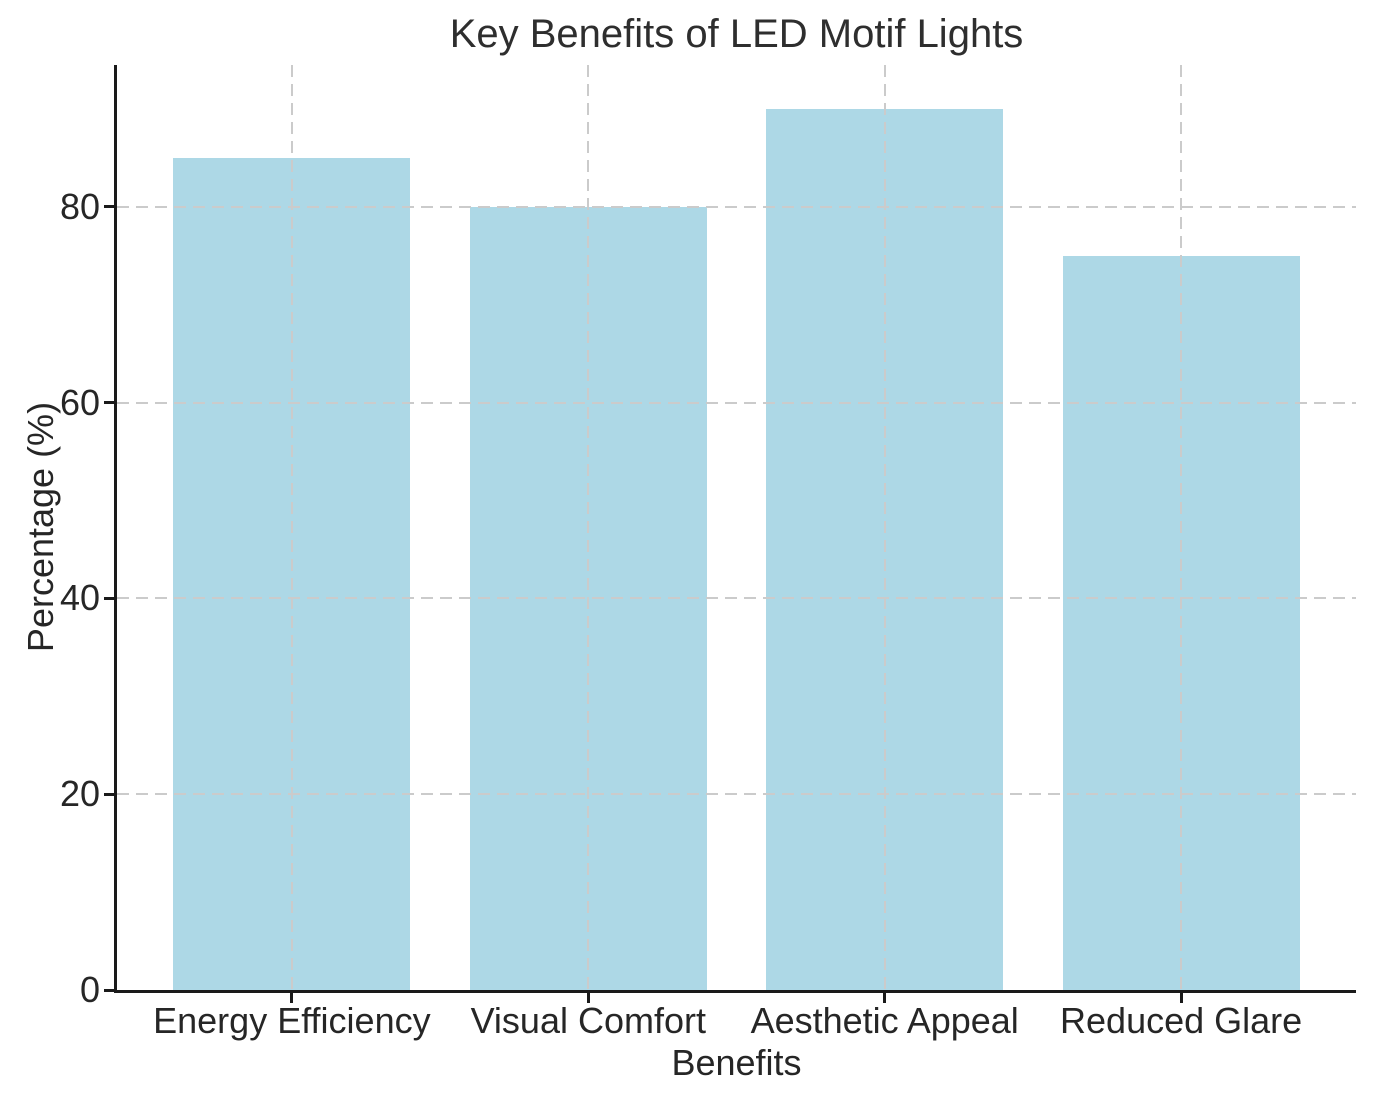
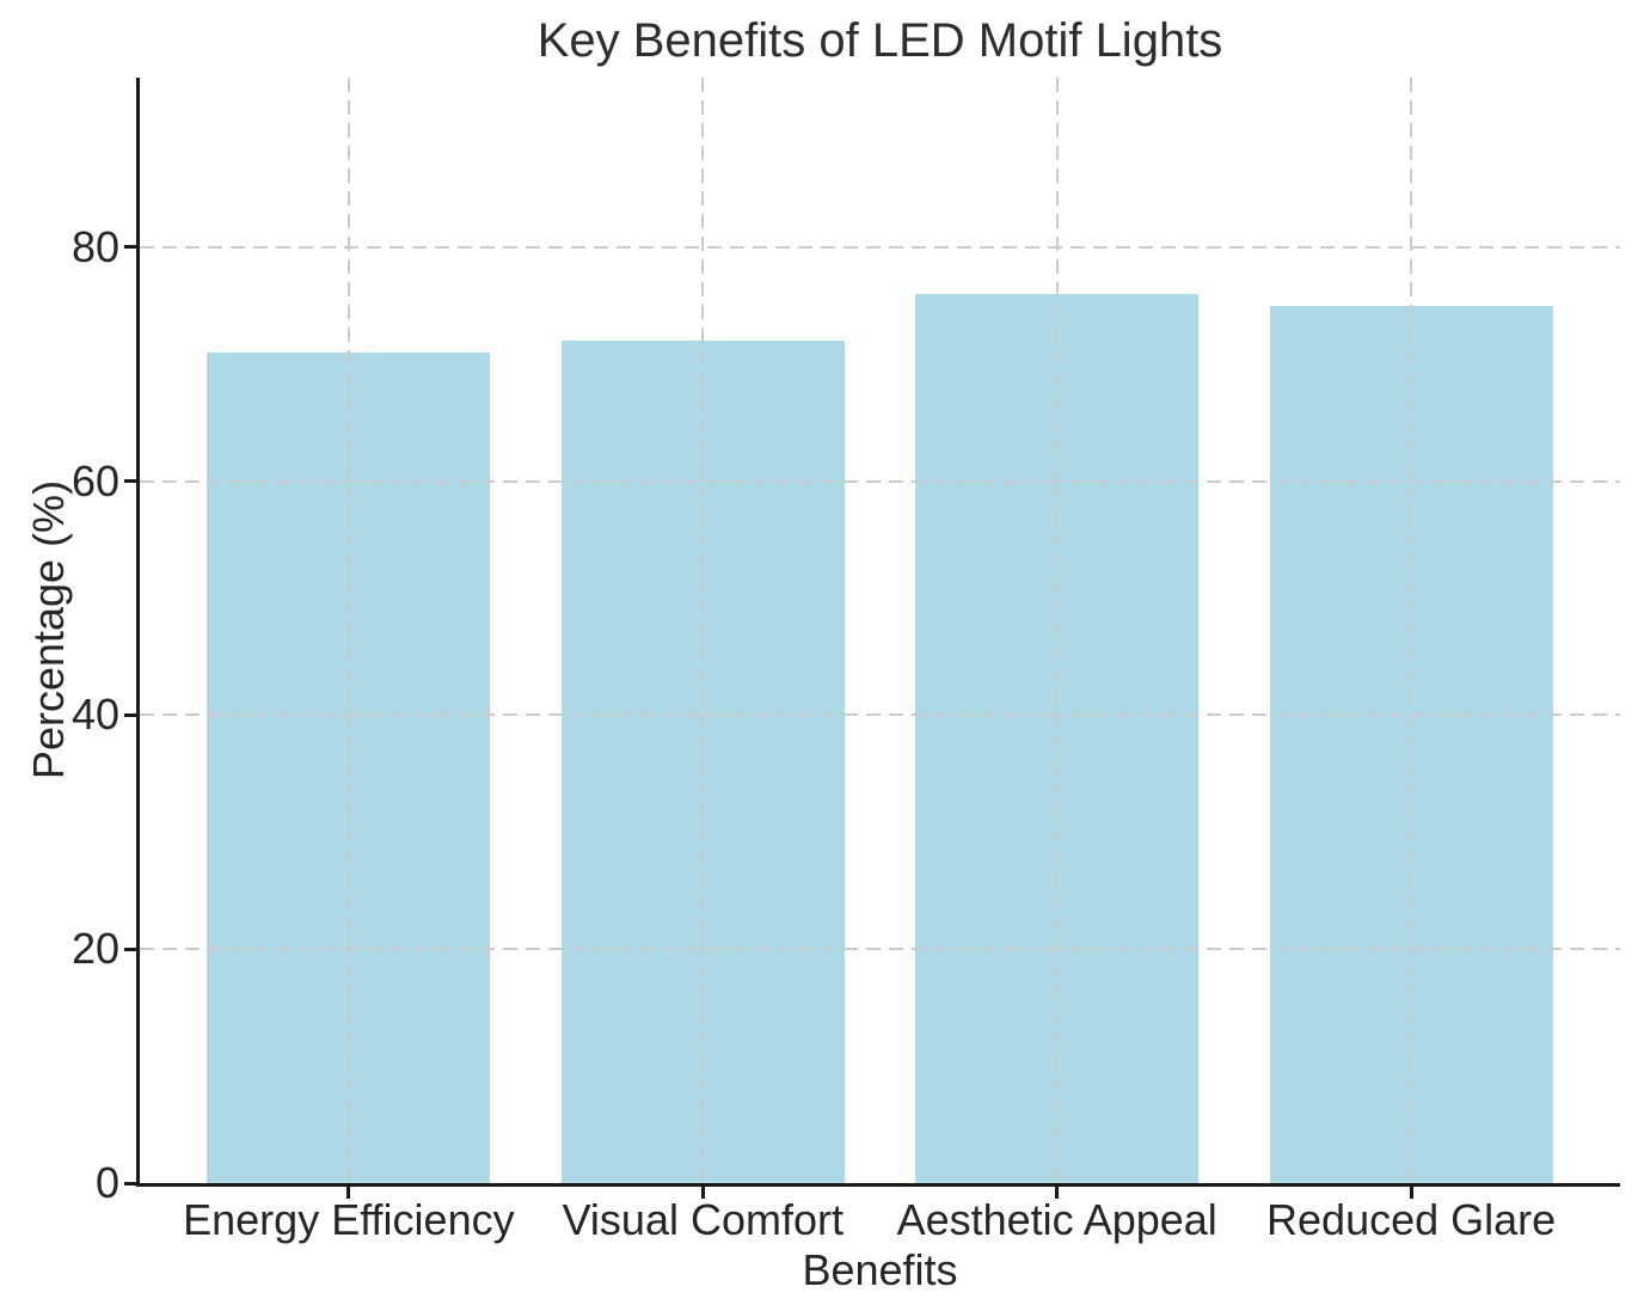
Energy Efficiency: 85 -> 71
Visual Comfort: 80 -> 72
Aesthetic Appeal: 90 -> 76
